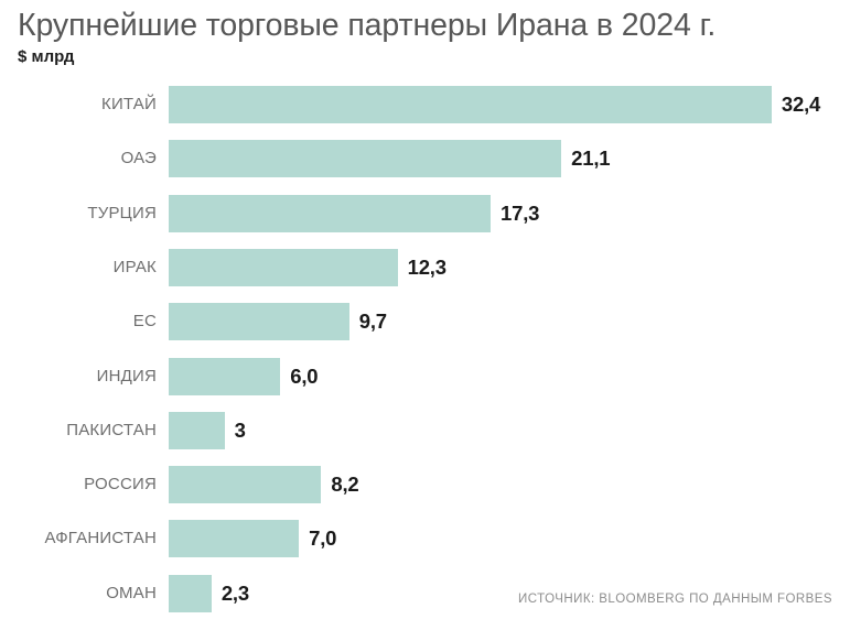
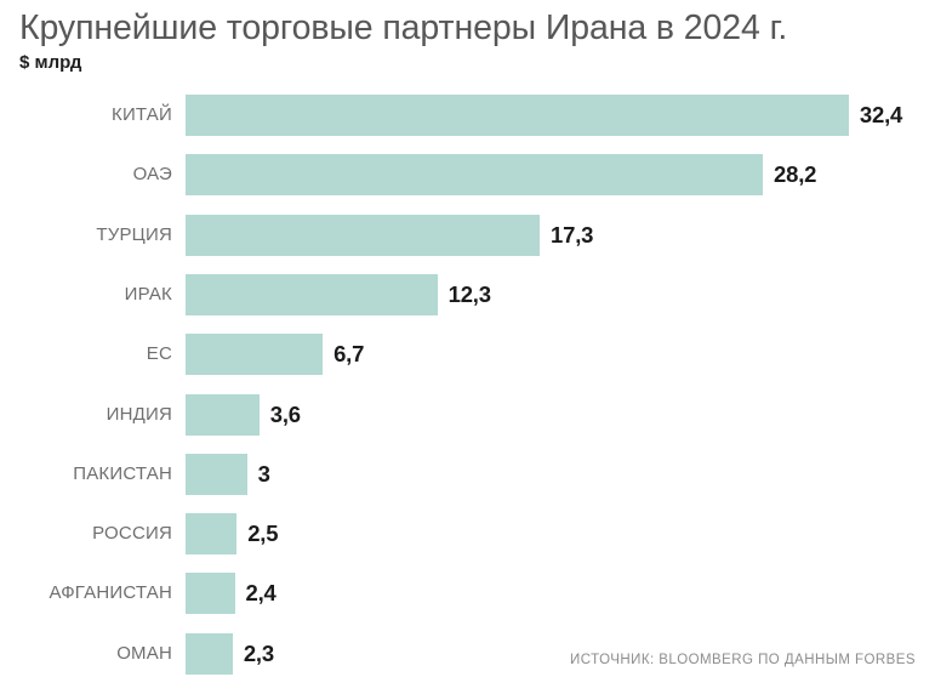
ОАЭ: 21,1 -> 28,2
ЕС: 9,7 -> 6,7
ИНДИЯ: 6,0 -> 3,6
РОССИЯ: 8,2 -> 2,5
АФГАНИСТАН: 7,0 -> 2,4
